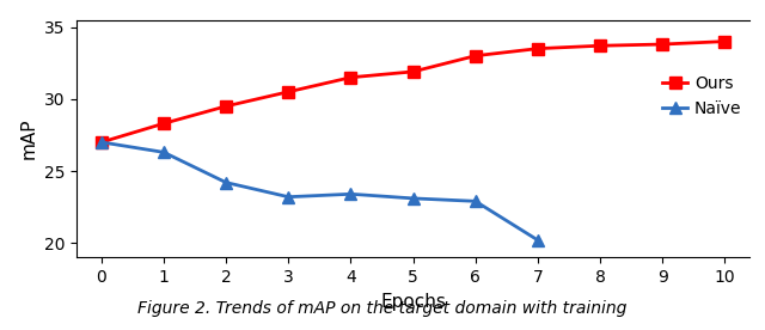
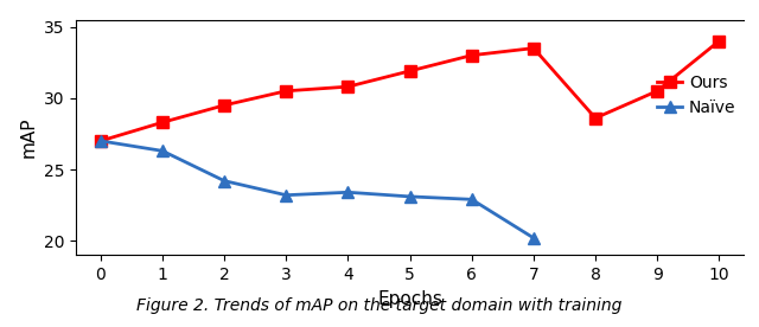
Ours/4: 31.5 -> 30.8
Ours/8: 33.7 -> 28.6
Ours/9: 33.8 -> 30.5
